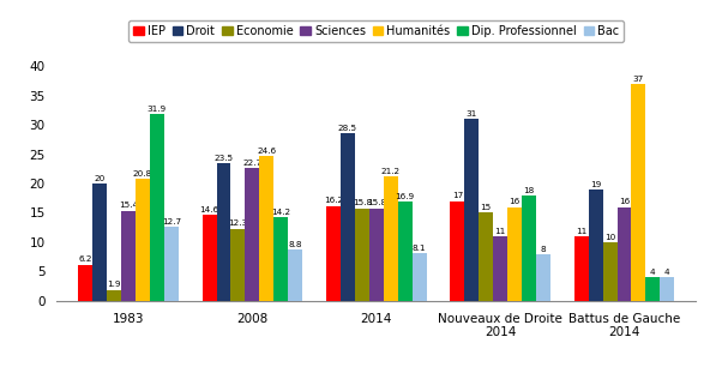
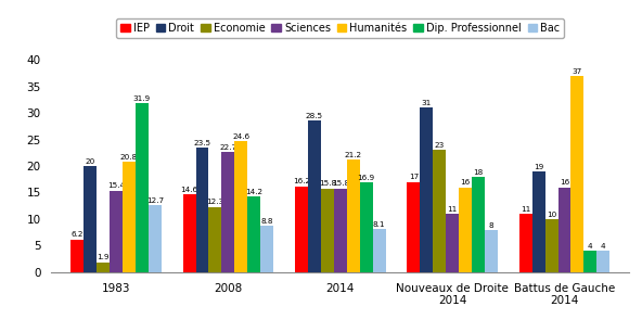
Economie/Nouveaux de Droite 2014: 15 -> 23
